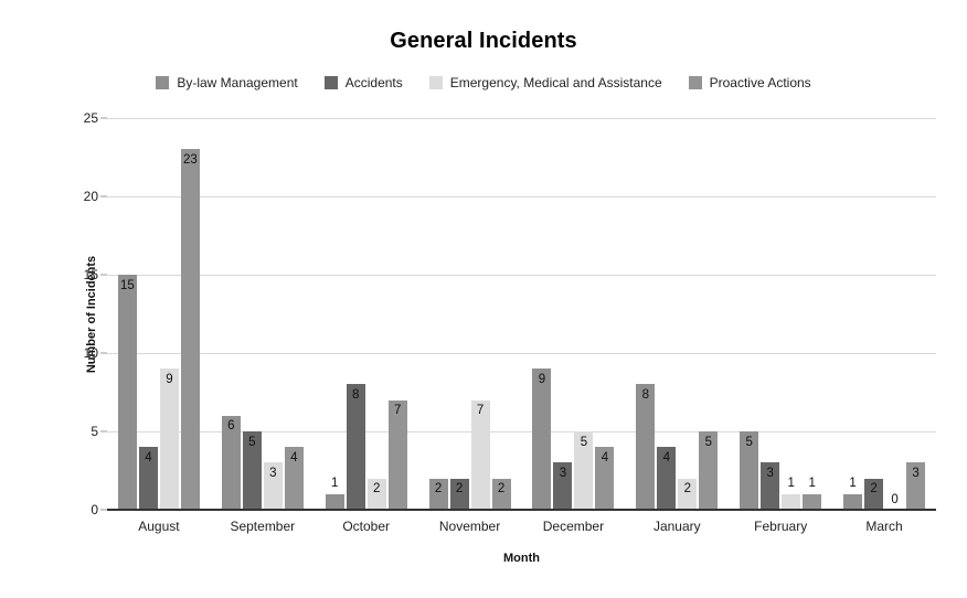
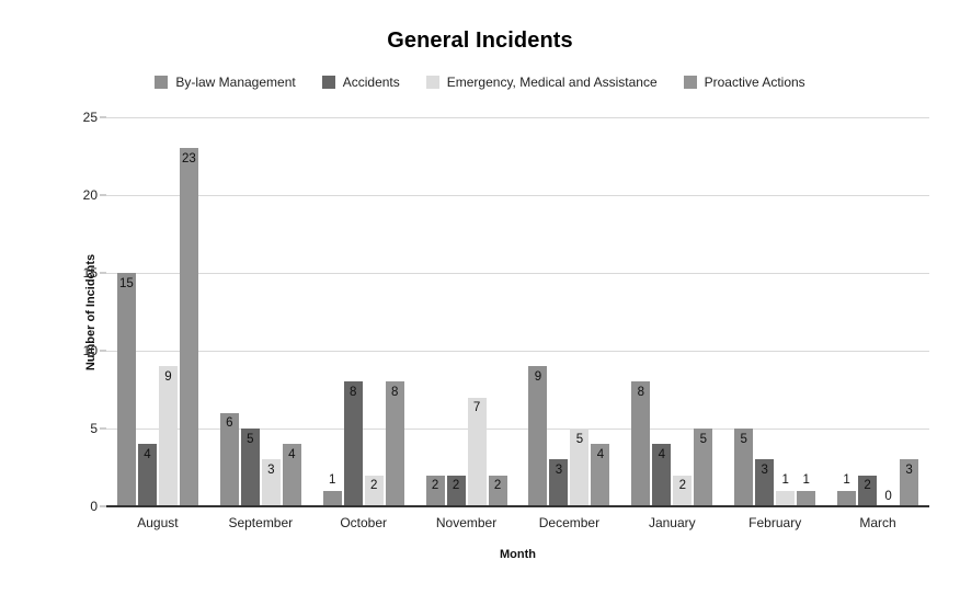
Proactive Actions/October: 7 -> 8
